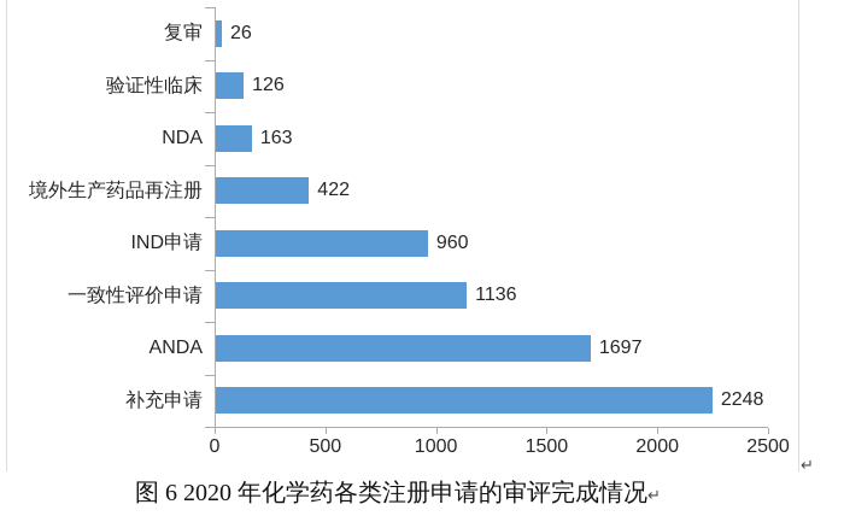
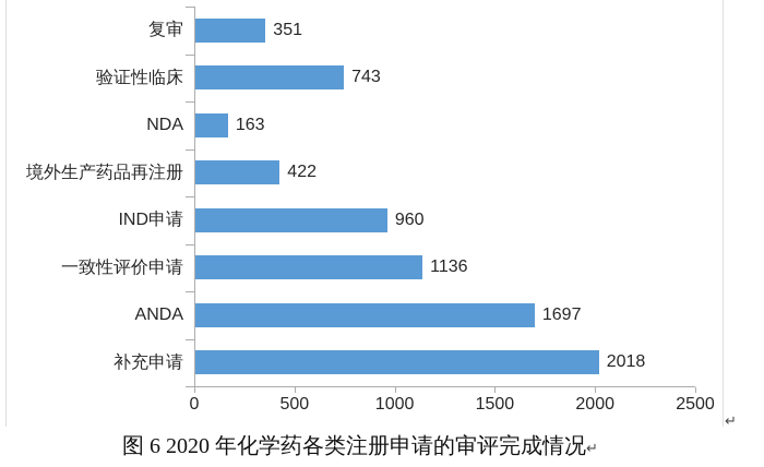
复审: 26 -> 351
验证性临床: 126 -> 743
补充申请: 2248 -> 2018
